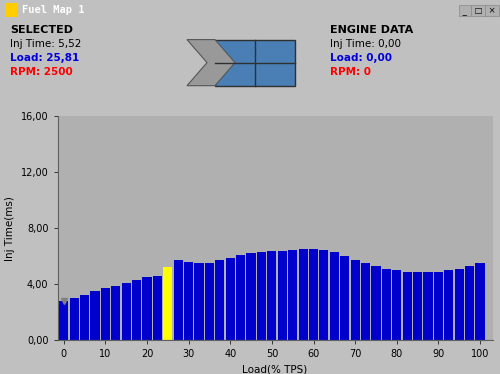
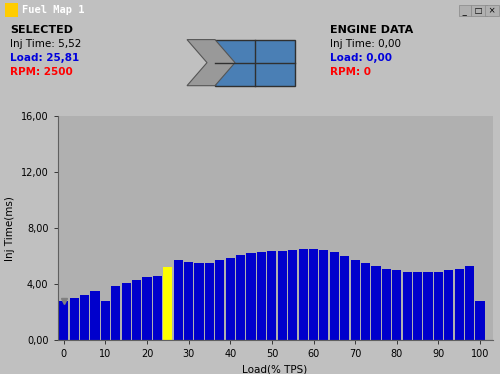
10: 3,7 -> 2,8
100: 5,5 -> 2,8
